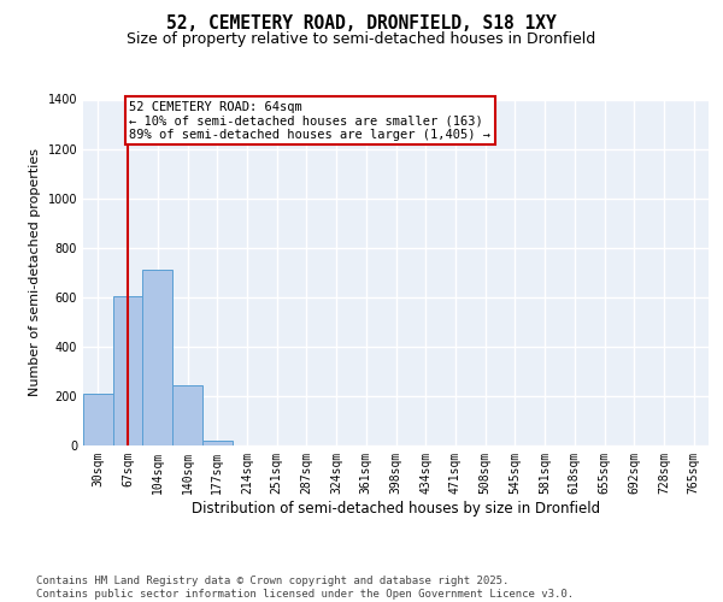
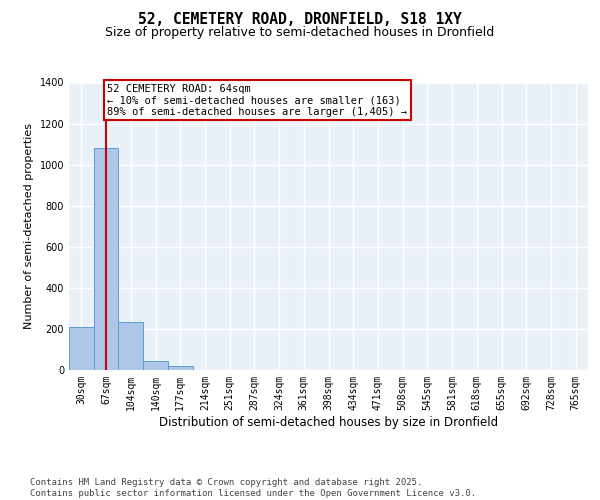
67sqm: 605 -> 1080
104sqm: 710 -> 235
140sqm: 245 -> 45
